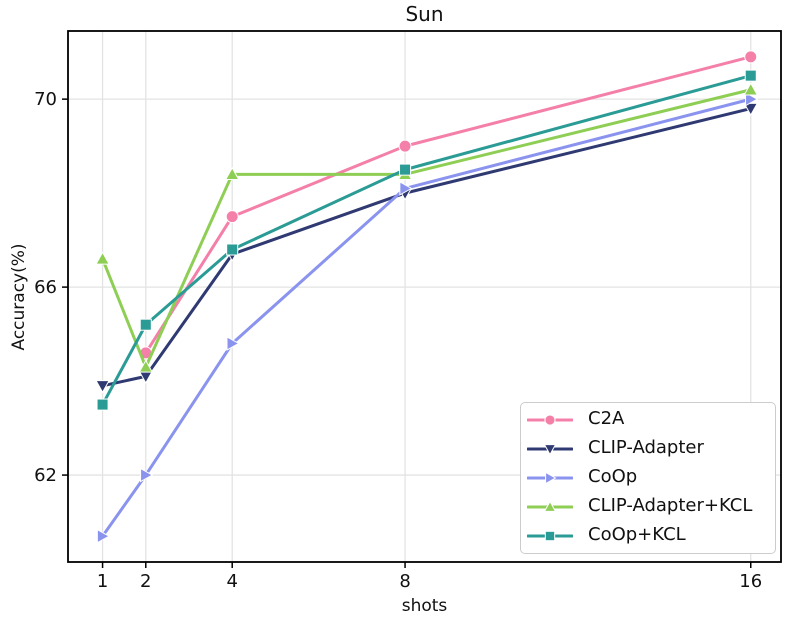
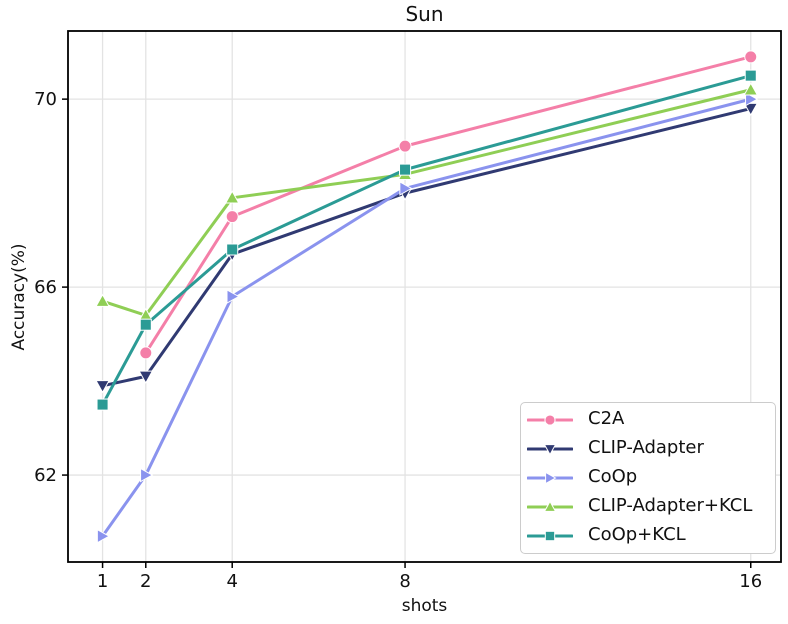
CLIP-Adapter+KCL/1: 66.6 -> 65.7
CLIP-Adapter+KCL/2: 64.3 -> 65.4
CoOp/4: 64.8 -> 65.8
CLIP-Adapter+KCL/4: 68.4 -> 67.9
